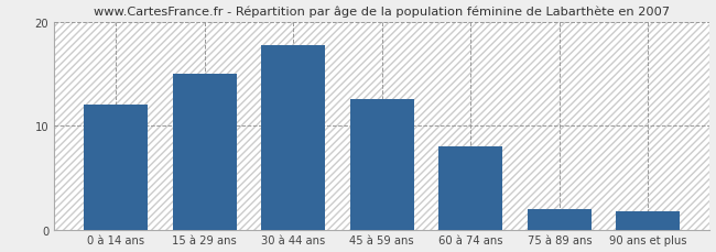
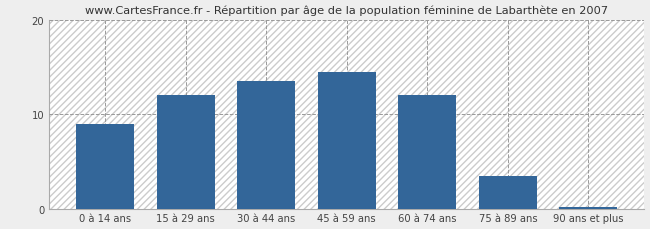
0 à 14 ans: 12.0 -> 9.0
15 à 29 ans: 15.0 -> 12.0
30 à 44 ans: 17.8 -> 13.5
45 à 59 ans: 12.6 -> 14.5
60 à 74 ans: 8.0 -> 12.0
75 à 89 ans: 2.0 -> 3.5
90 ans et plus: 1.8 -> 0.2
